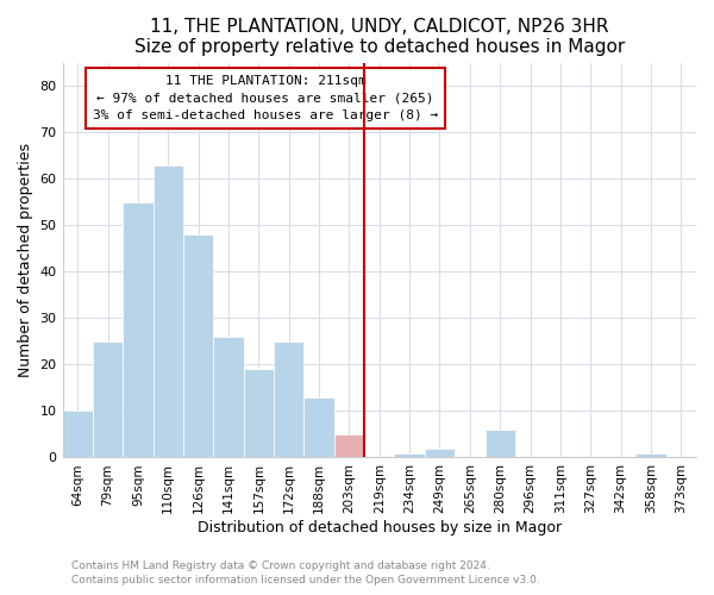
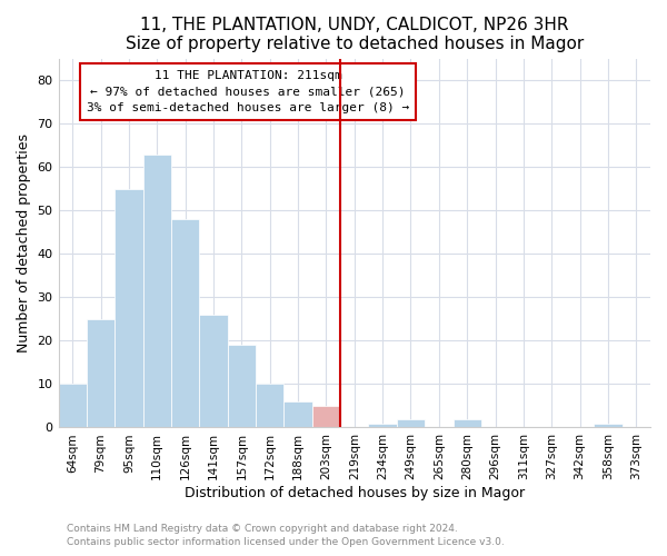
172sqm: 25 -> 10
188sqm: 13 -> 6
280sqm: 6 -> 2
